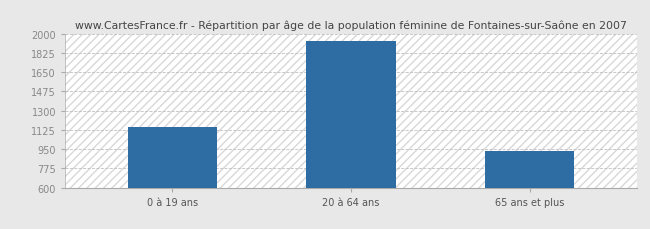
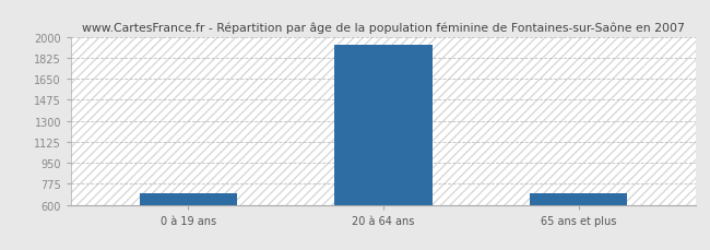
0 à 19 ans: 1150 -> 700
65 ans et plus: 930 -> 700
